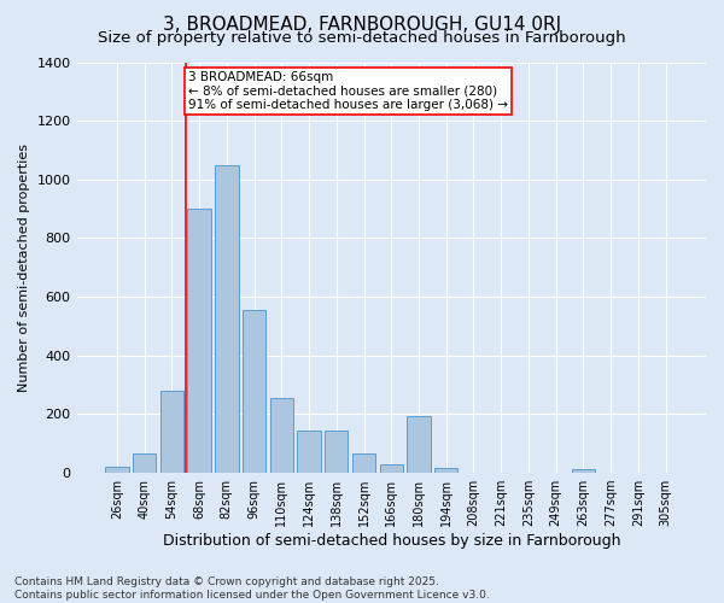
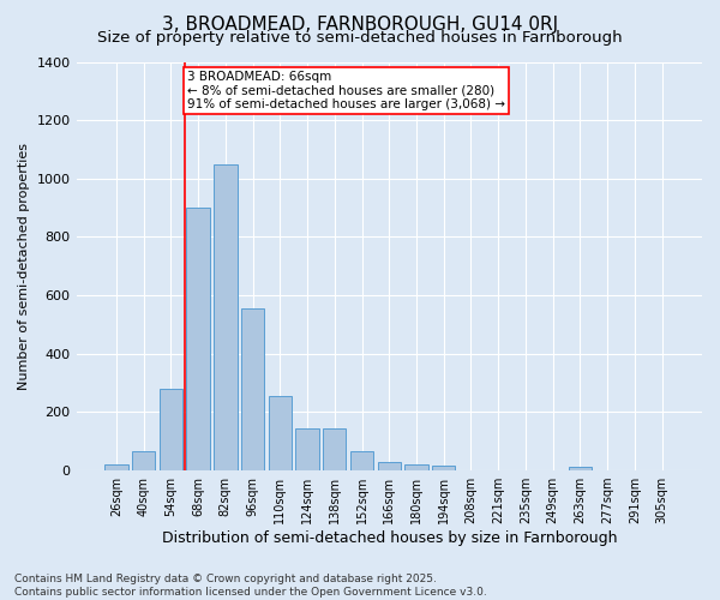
180sqm: 195 -> 22
